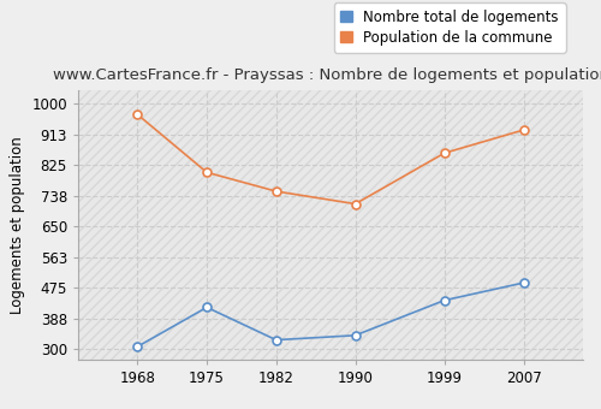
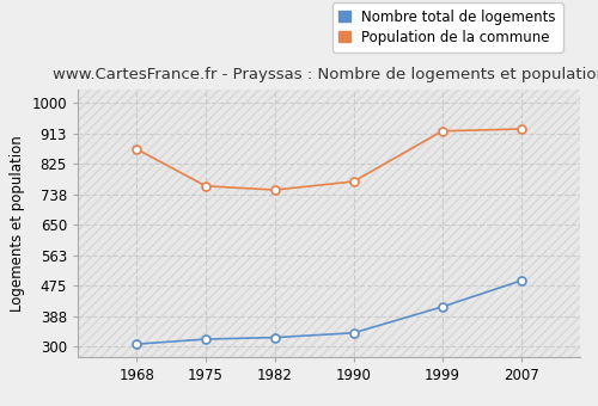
Population de la commune/1968: 970 -> 868
Nombre total de logements/1975: 420 -> 322
Population de la commune/1975: 805 -> 762
Population de la commune/1990: 715 -> 775
Nombre total de logements/1999: 440 -> 415
Population de la commune/1999: 860 -> 920
